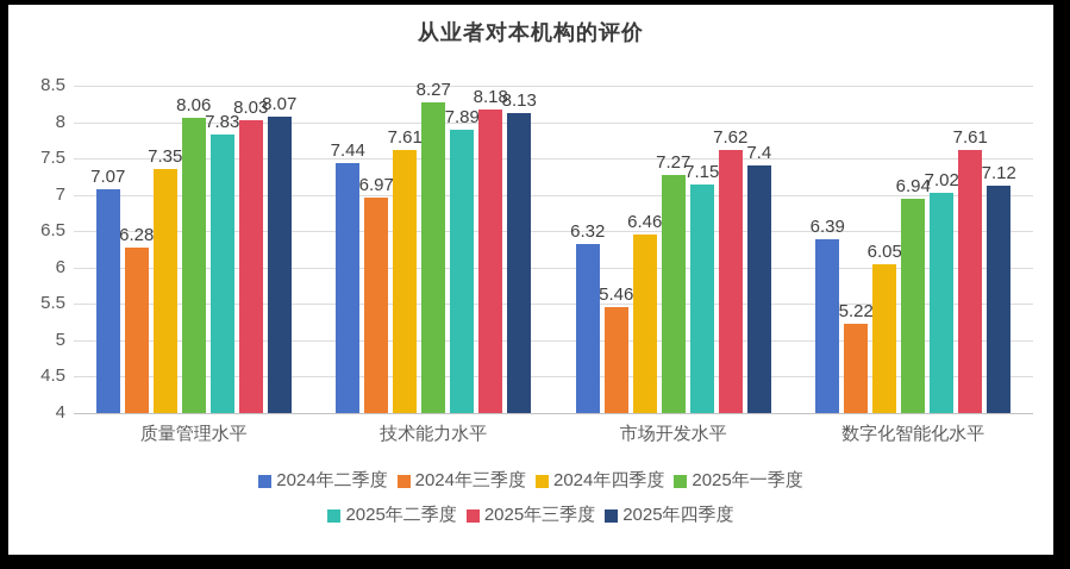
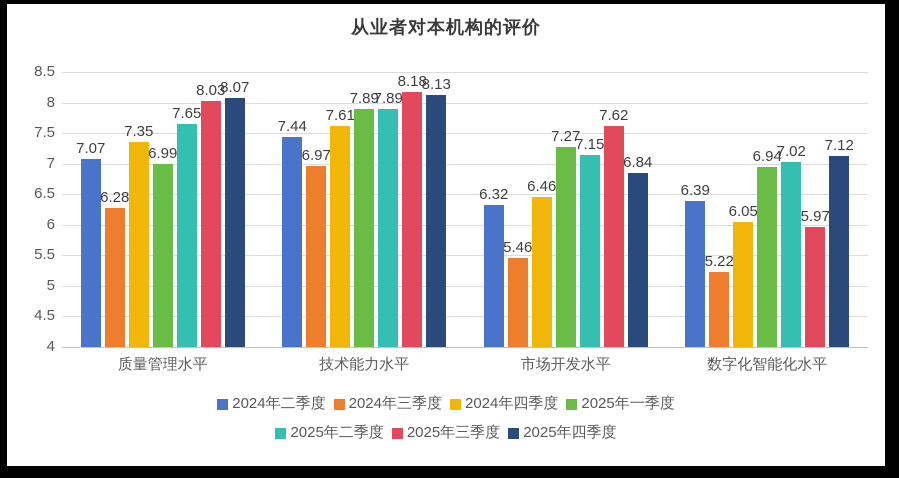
2025年一季度/质量管理水平: 8.06 -> 6.99
2025年二季度/质量管理水平: 7.83 -> 7.65
2025年一季度/技术能力水平: 8.27 -> 7.89
2025年四季度/市场开发水平: 7.4 -> 6.84
2025年三季度/数字化智能化水平: 7.61 -> 5.97
